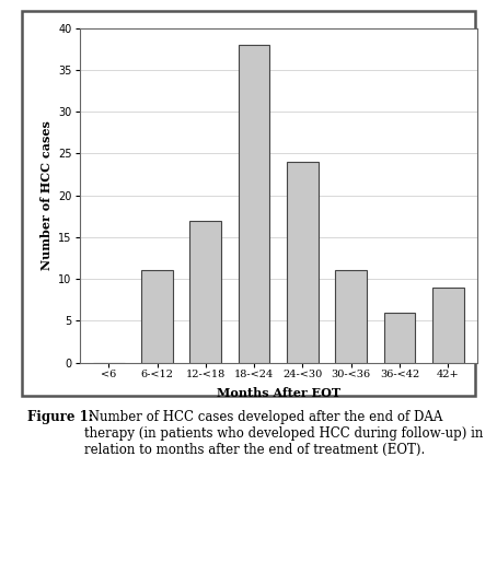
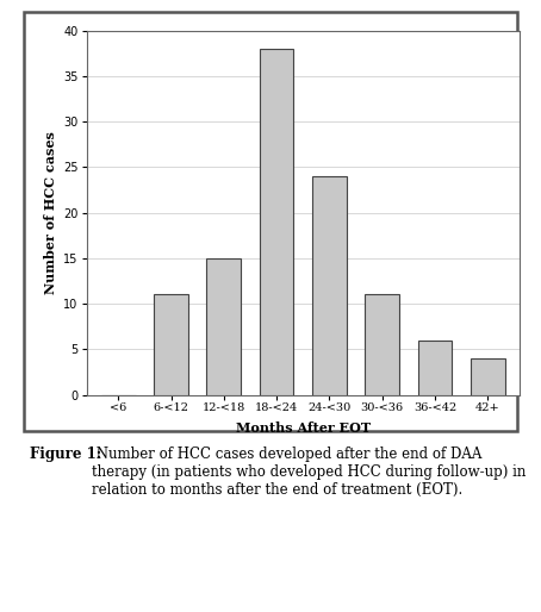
12-<18: 17 -> 15
42+: 9 -> 4
